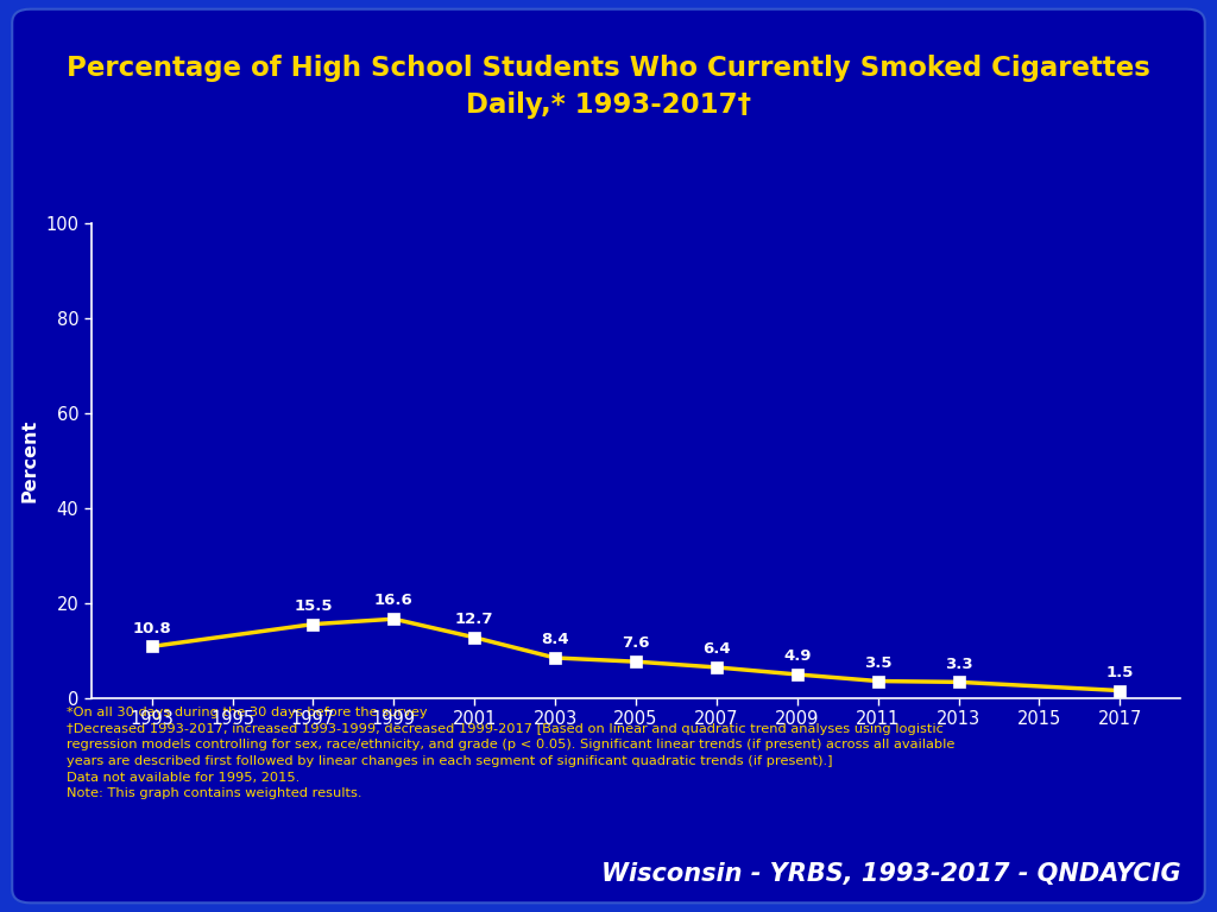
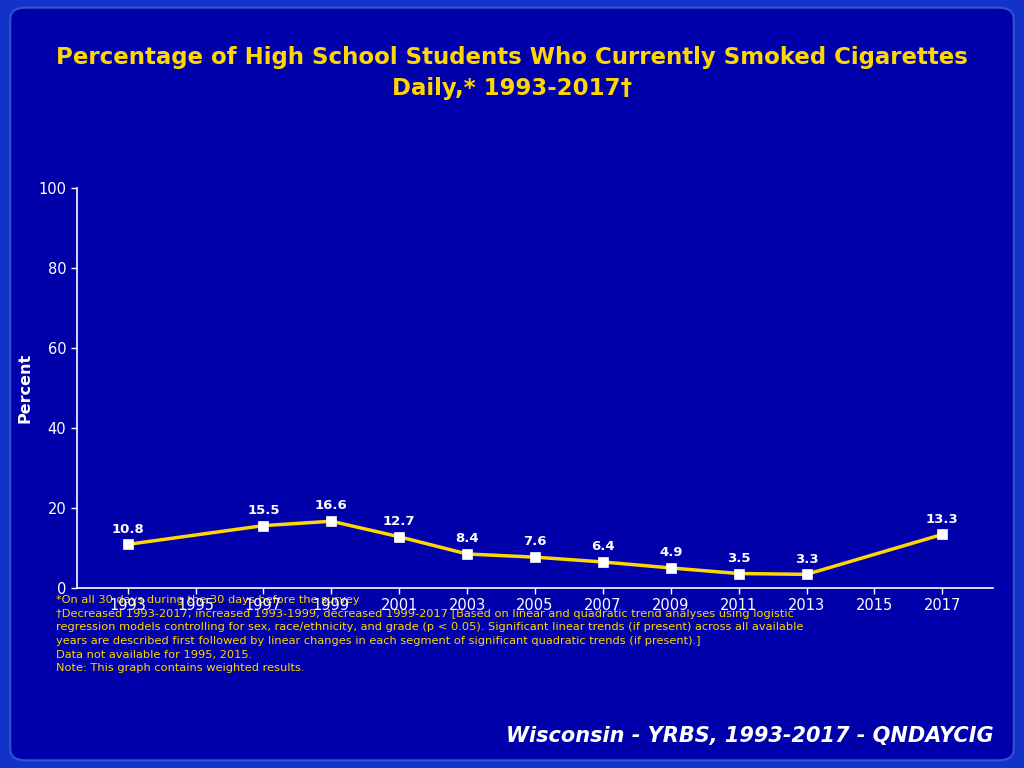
2017: 1.5 -> 13.3
